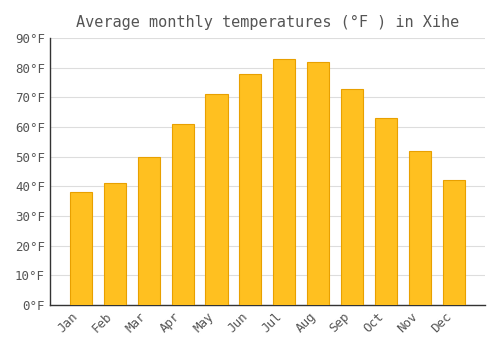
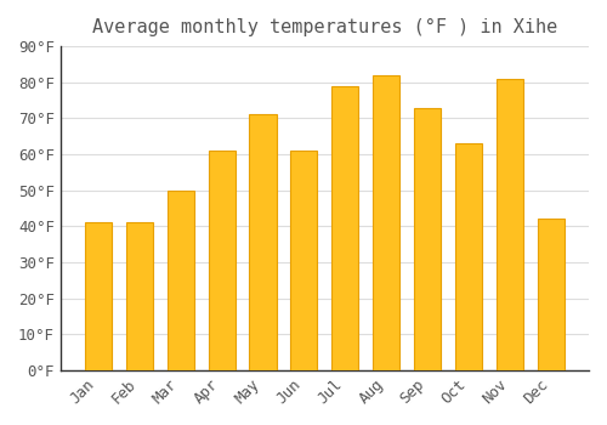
Jan: 38°F -> 41°F
Jun: 78°F -> 61°F
Jul: 83°F -> 79°F
Nov: 52°F -> 81°F
